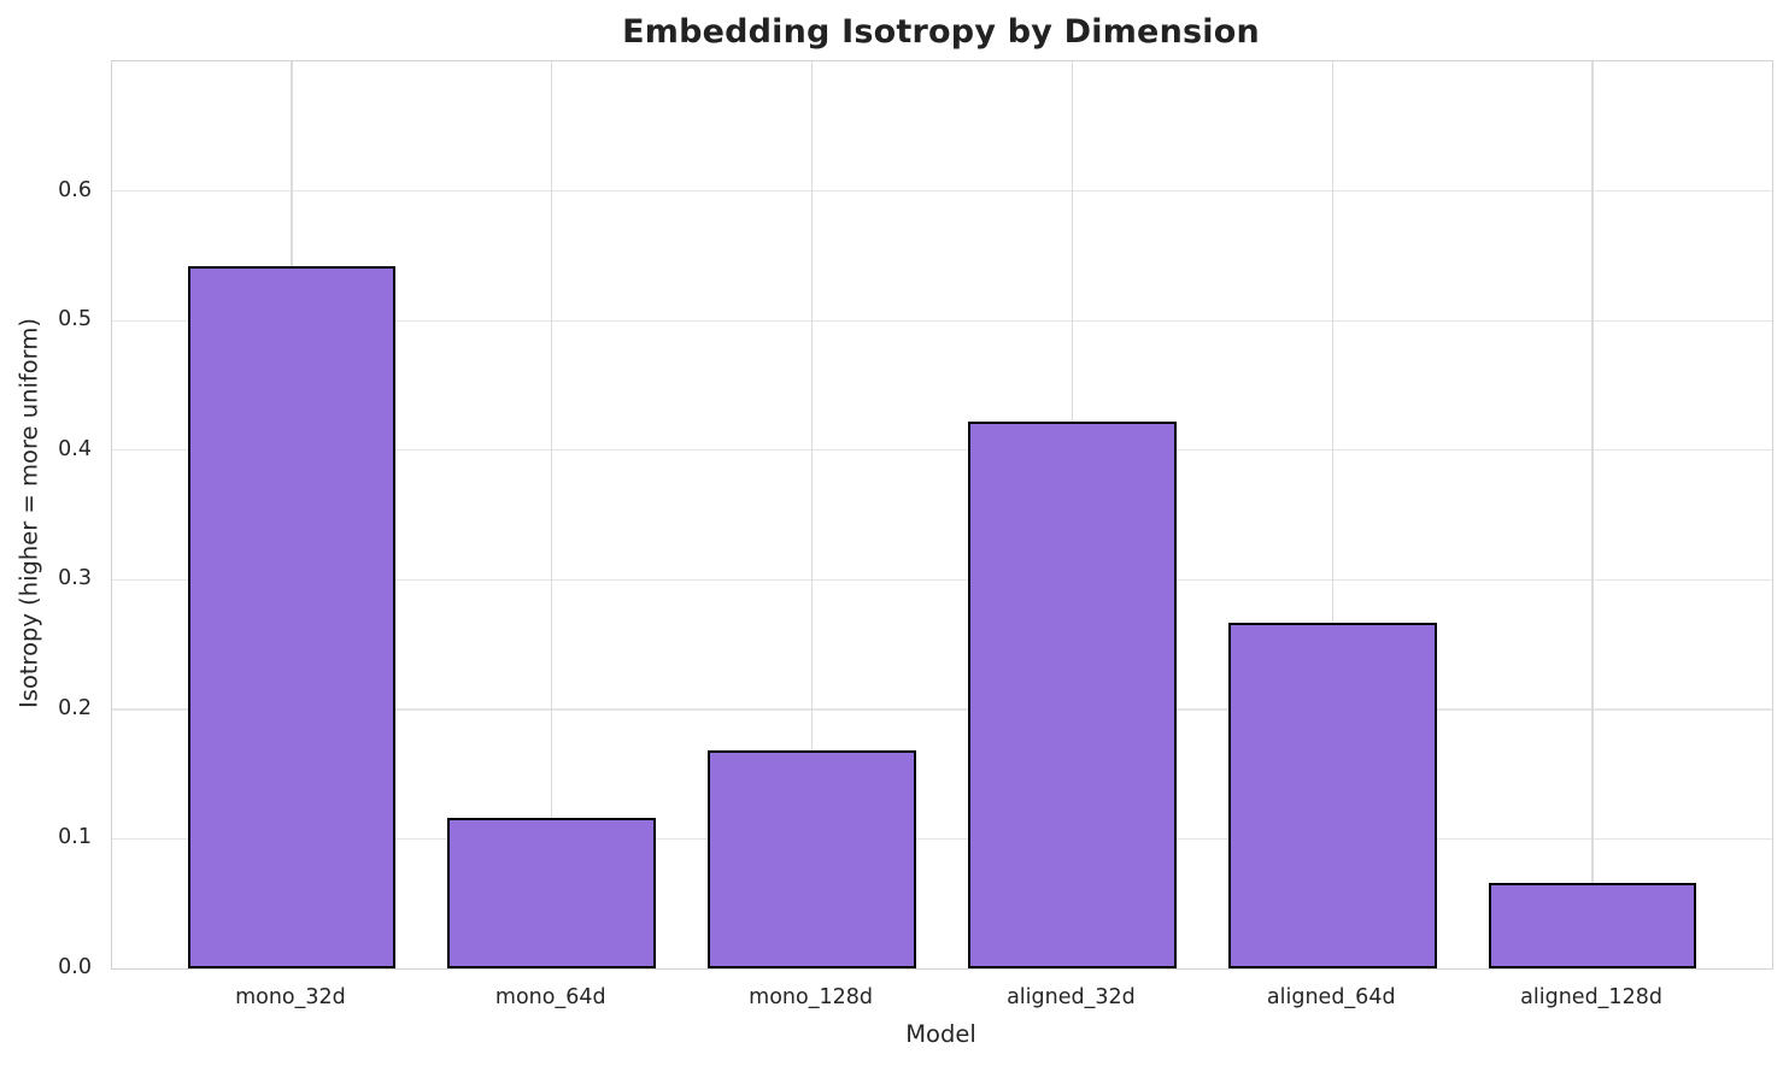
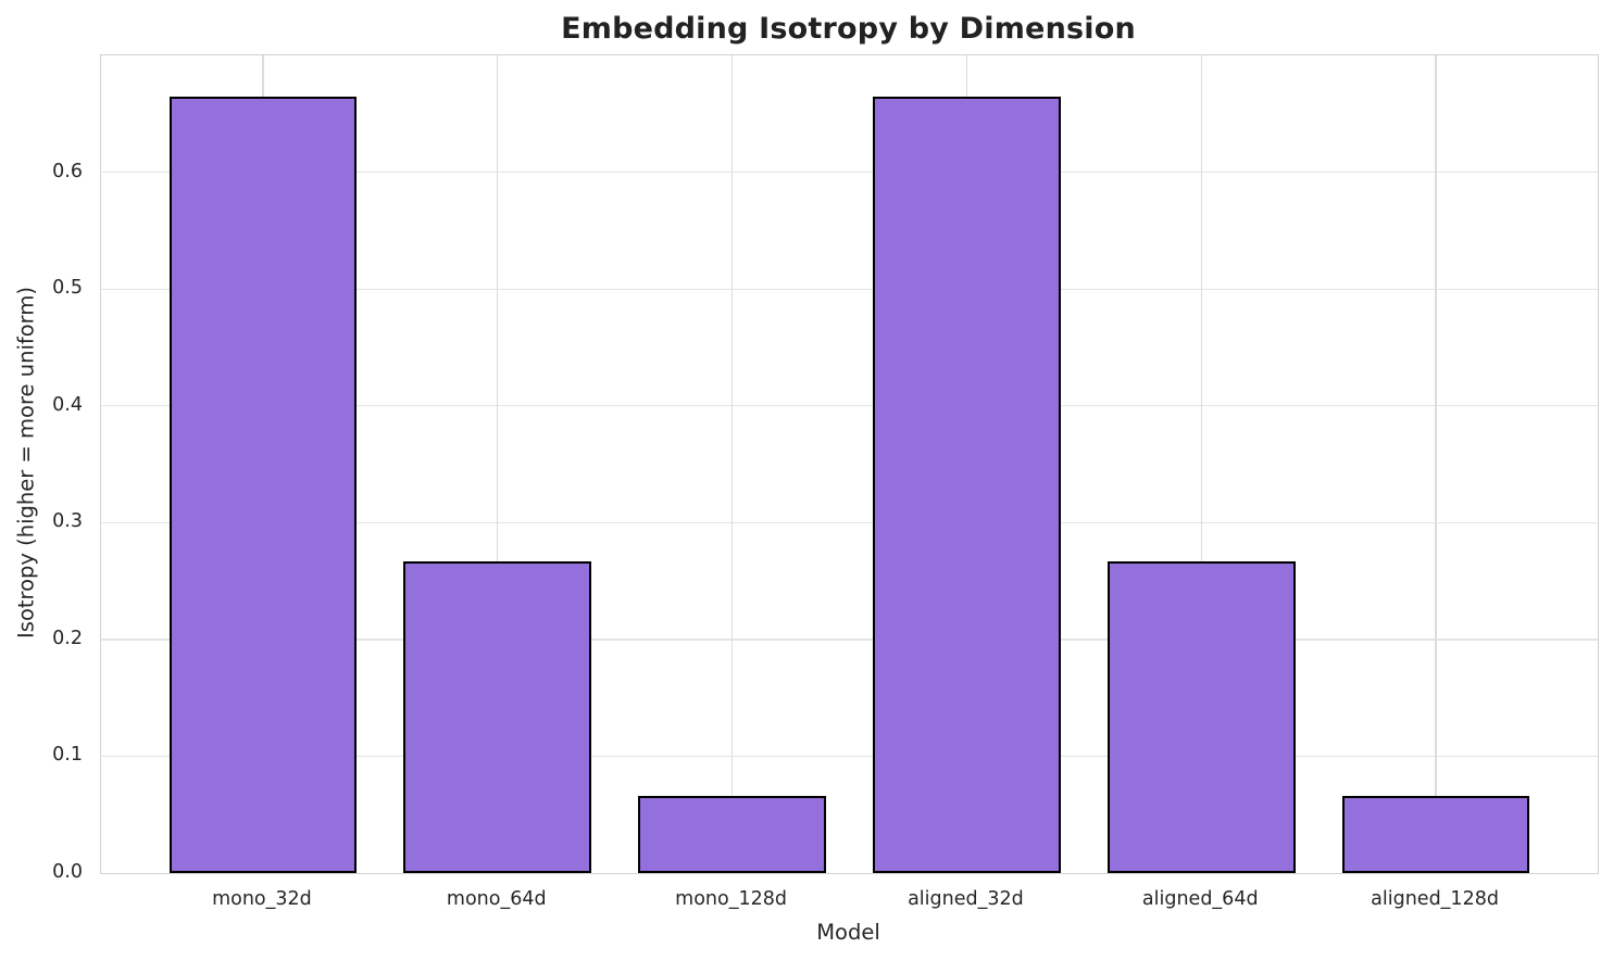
mono_32d: 0.542 -> 0.665
mono_64d: 0.116 -> 0.267
mono_128d: 0.168 -> 0.066
aligned_32d: 0.422 -> 0.665
